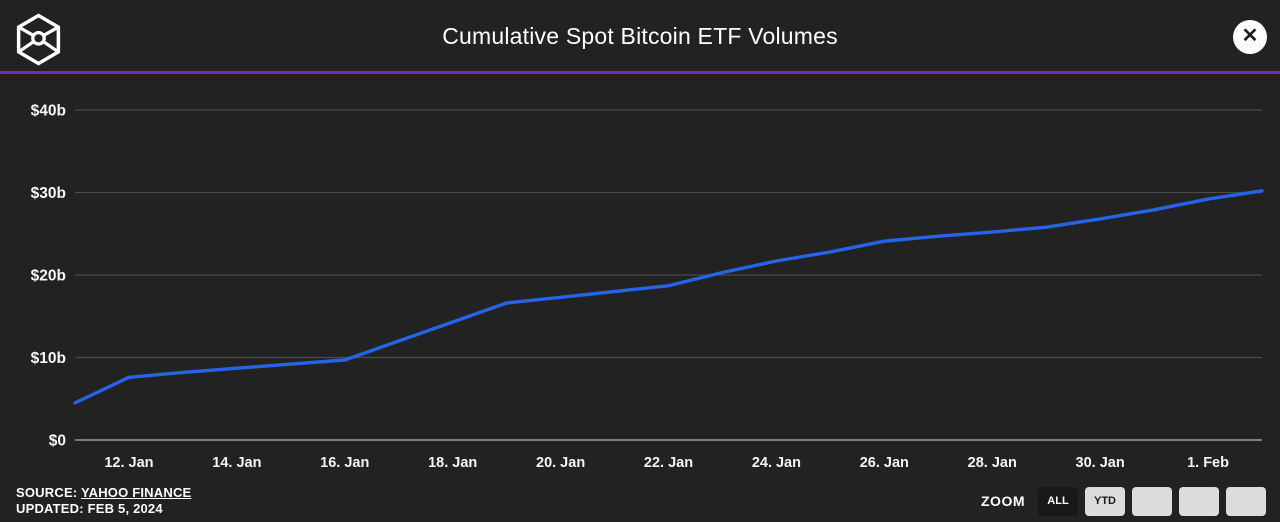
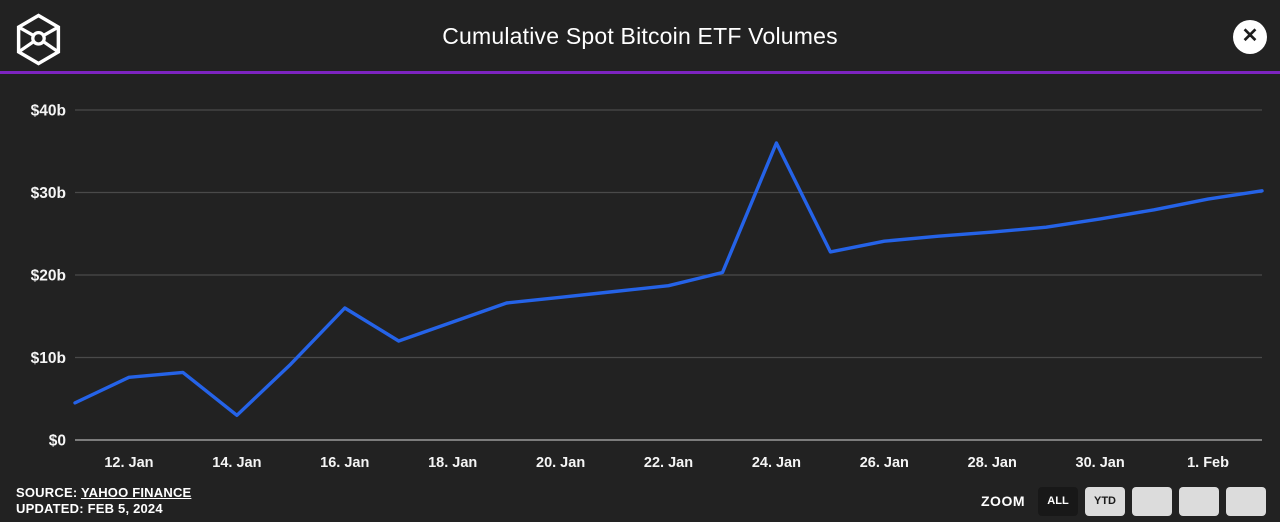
14. Jan: $9b -> $3b
16. Jan: $10b -> $16b
24. Jan: $22b -> $36b
